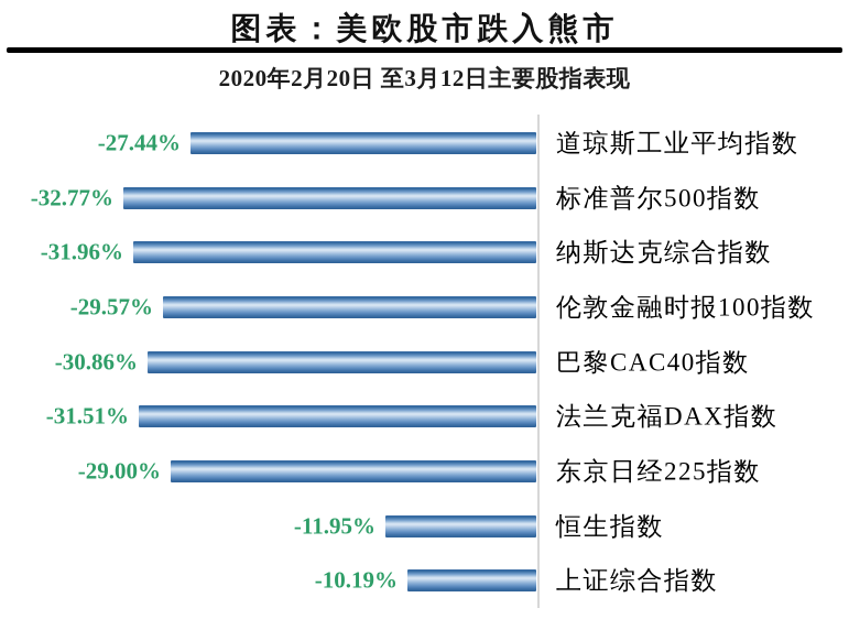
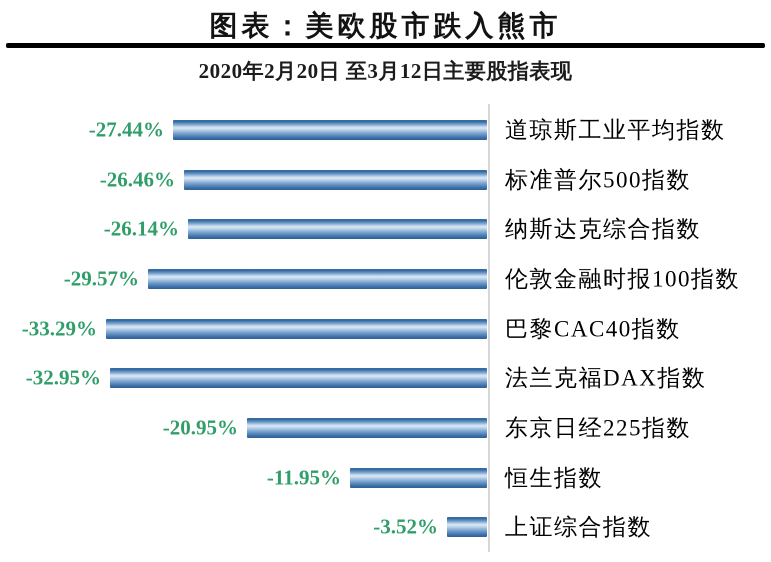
标准普尔500指数: -32.77% -> -26.46%
纳斯达克综合指数: -31.96% -> -26.14%
巴黎CAC40指数: -30.86% -> -33.29%
法兰克福DAX指数: -31.51% -> -32.95%
东京日经225指数: -29.00% -> -20.95%
上证综合指数: -10.19% -> -3.52%
